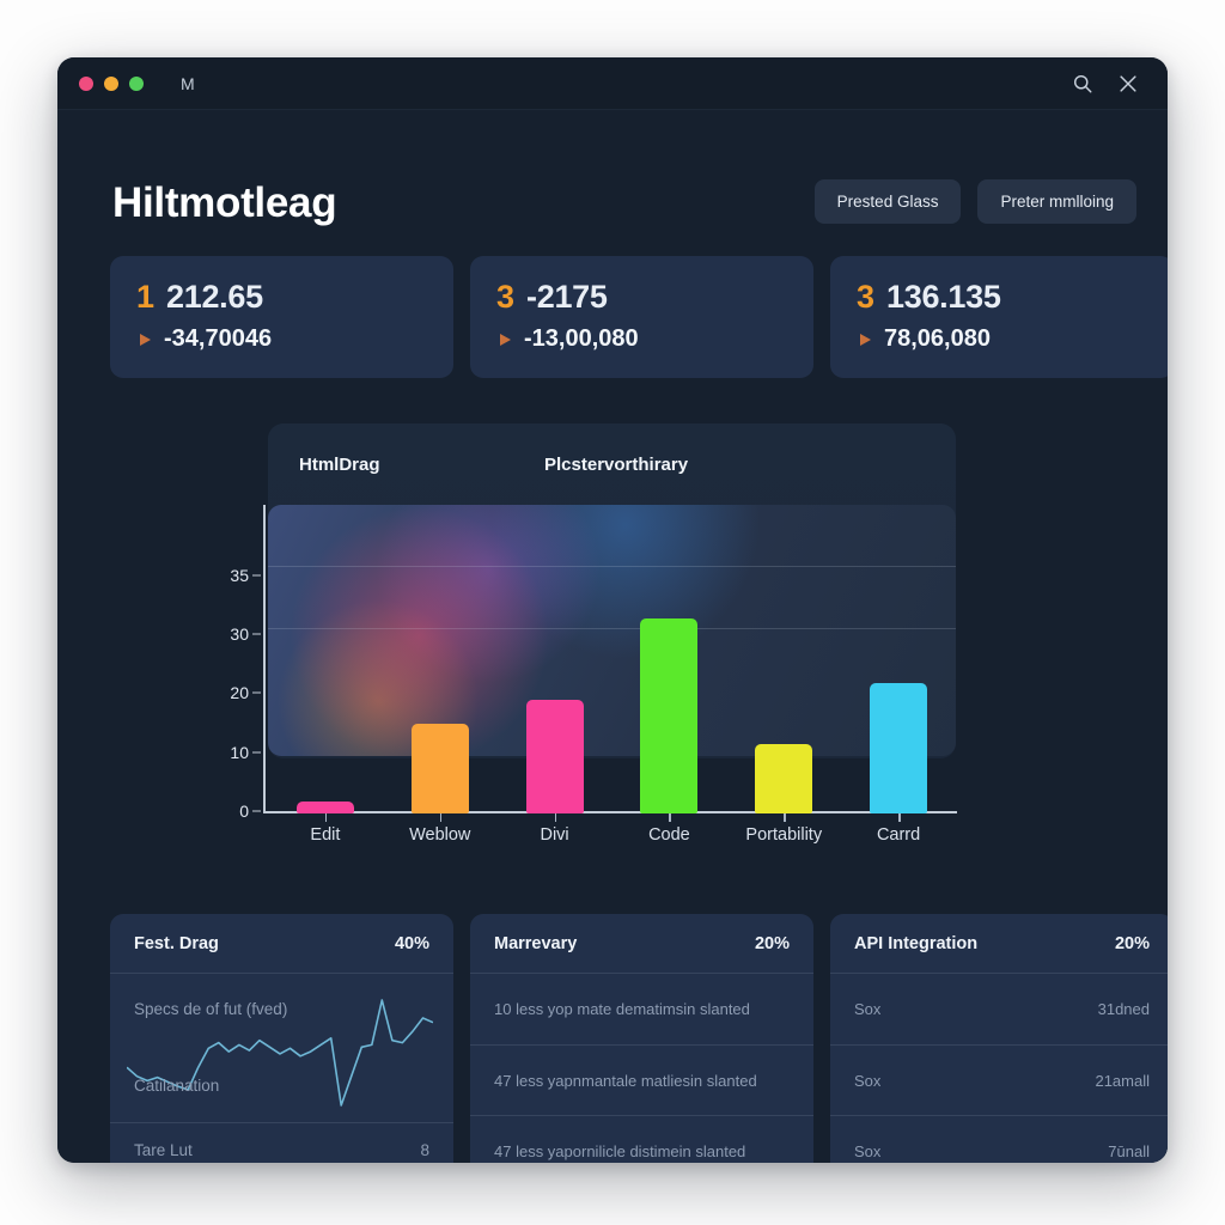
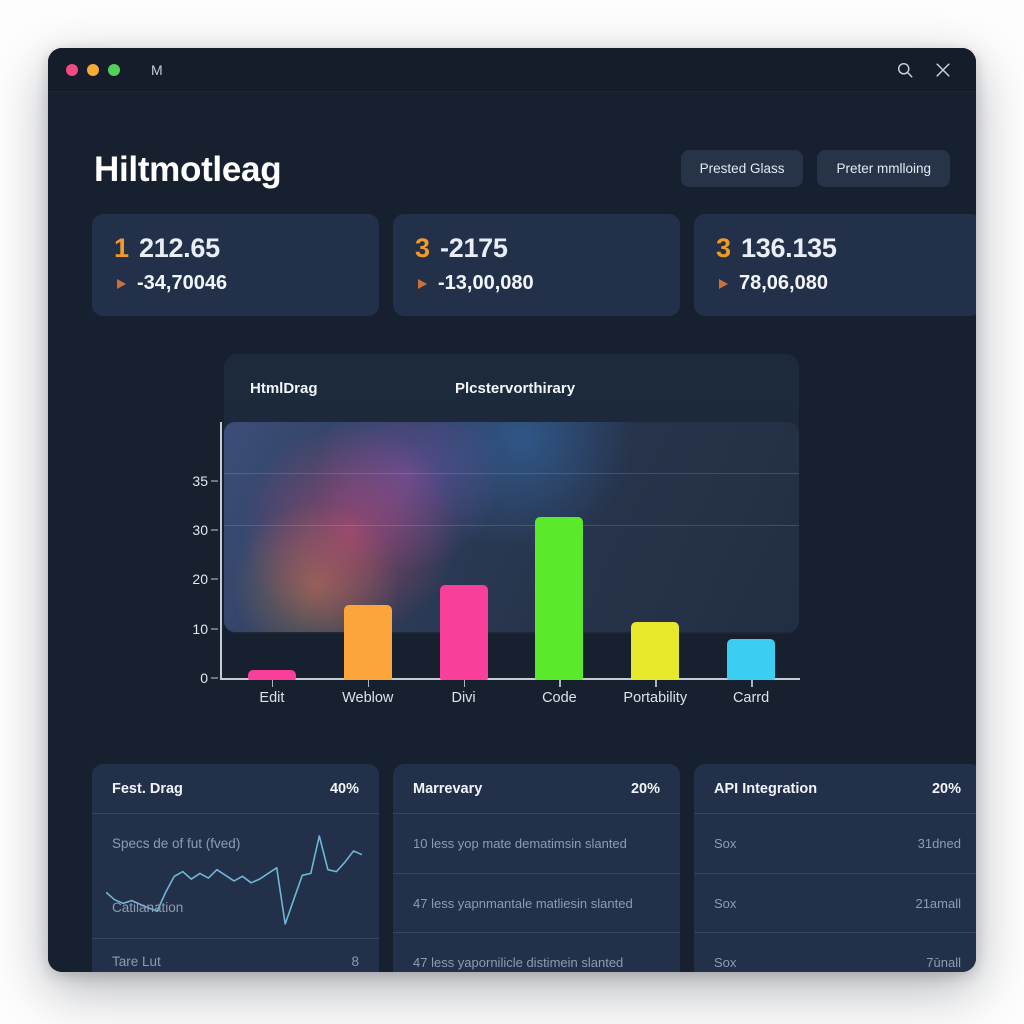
Carrd: 16 -> 6
